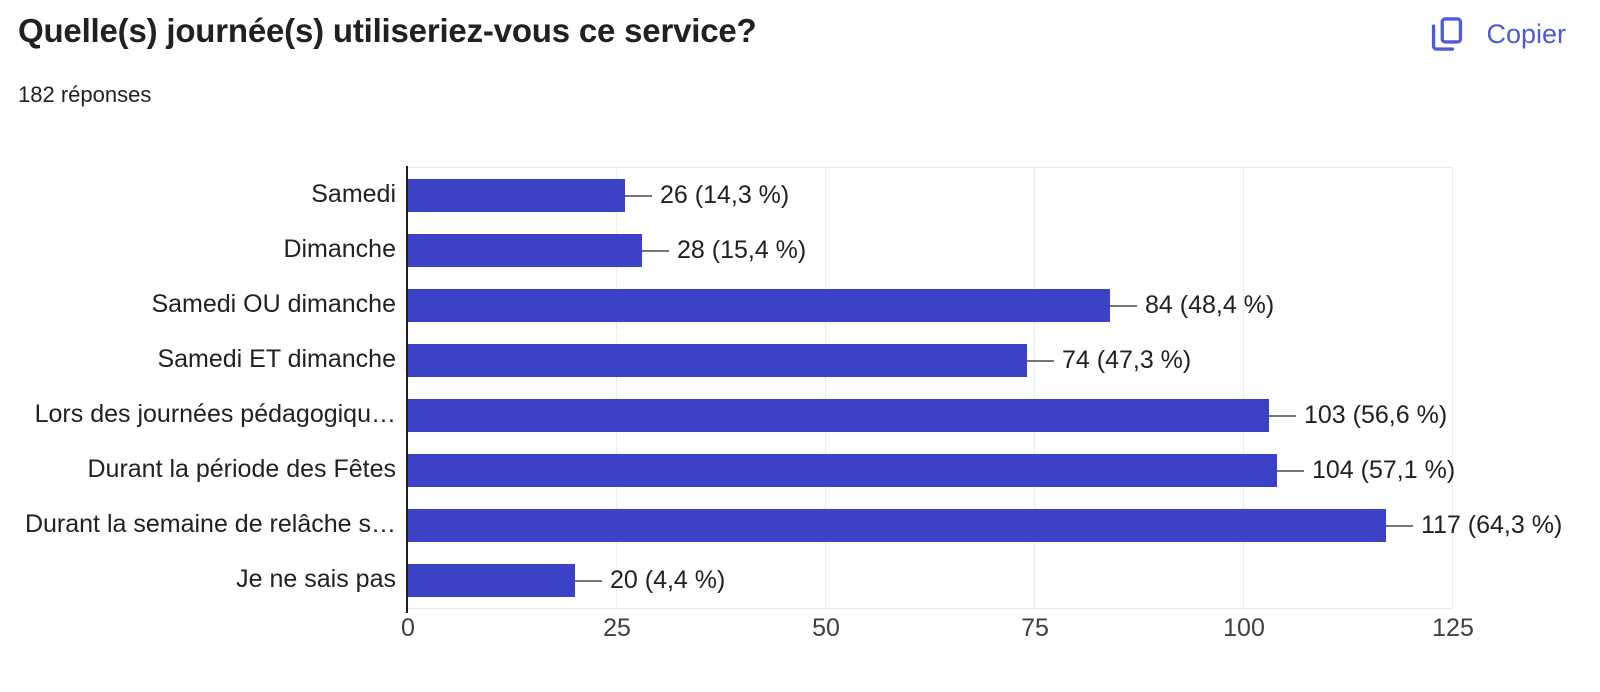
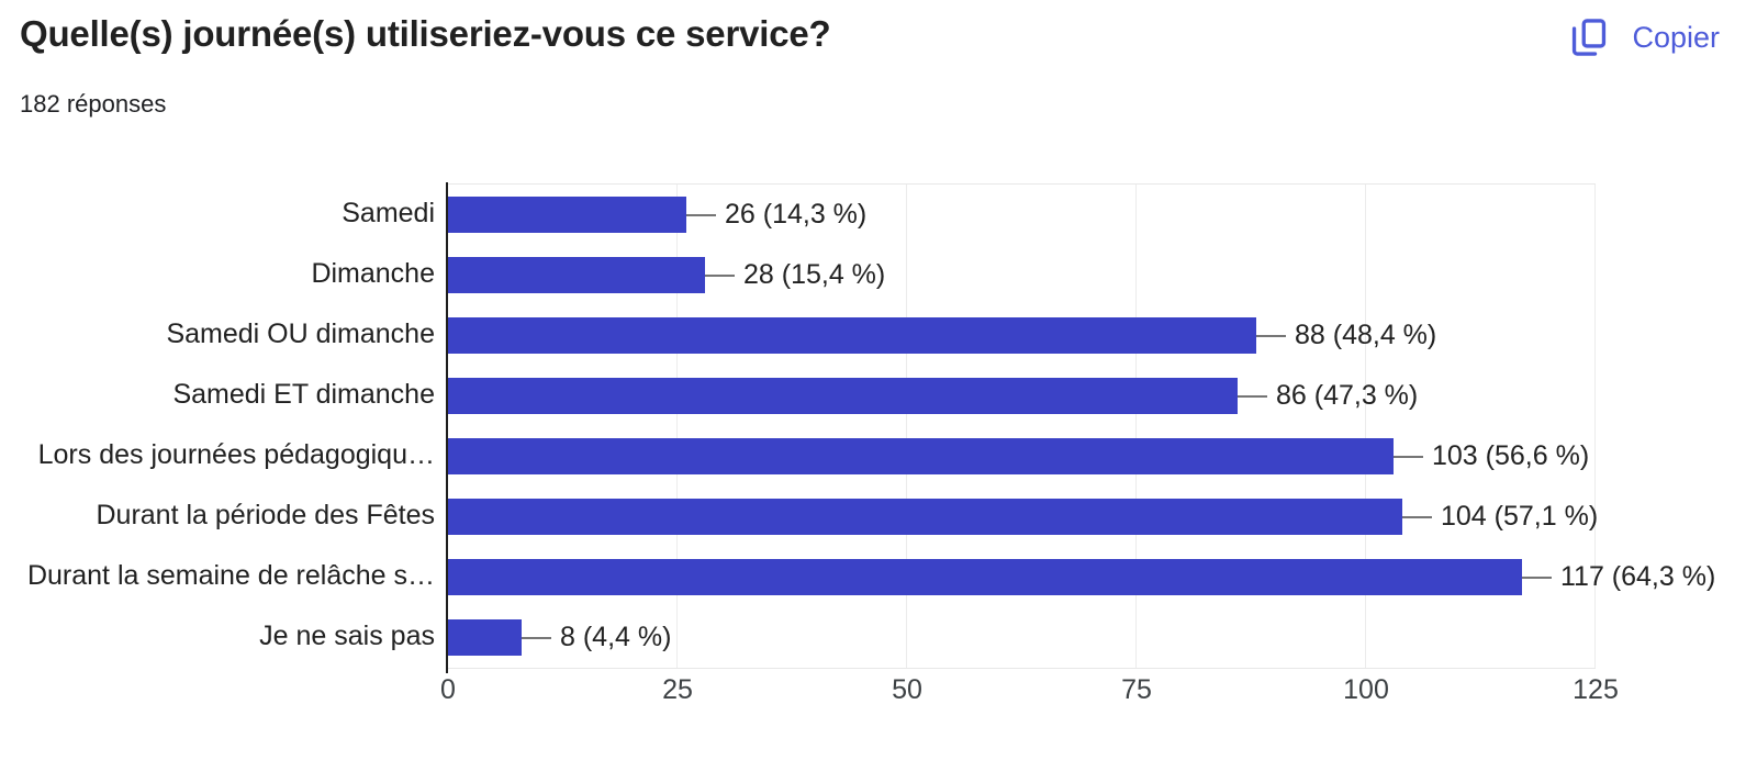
Samedi OU dimanche: 84 -> 88
Samedi ET dimanche: 74 -> 86
Je ne sais pas: 20 -> 8
